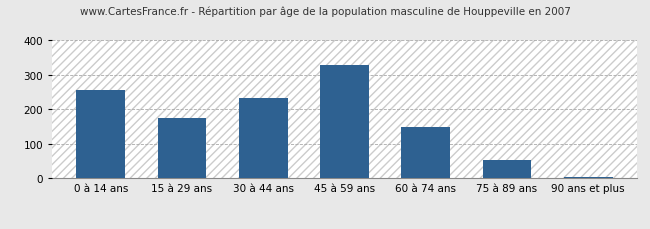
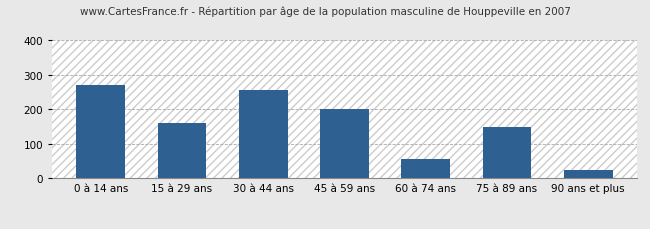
0 à 14 ans: 255 -> 270
15 à 29 ans: 175 -> 160
30 à 44 ans: 232 -> 255
45 à 59 ans: 328 -> 200
60 à 74 ans: 150 -> 55
75 à 89 ans: 52 -> 150
90 ans et plus: 5 -> 25
